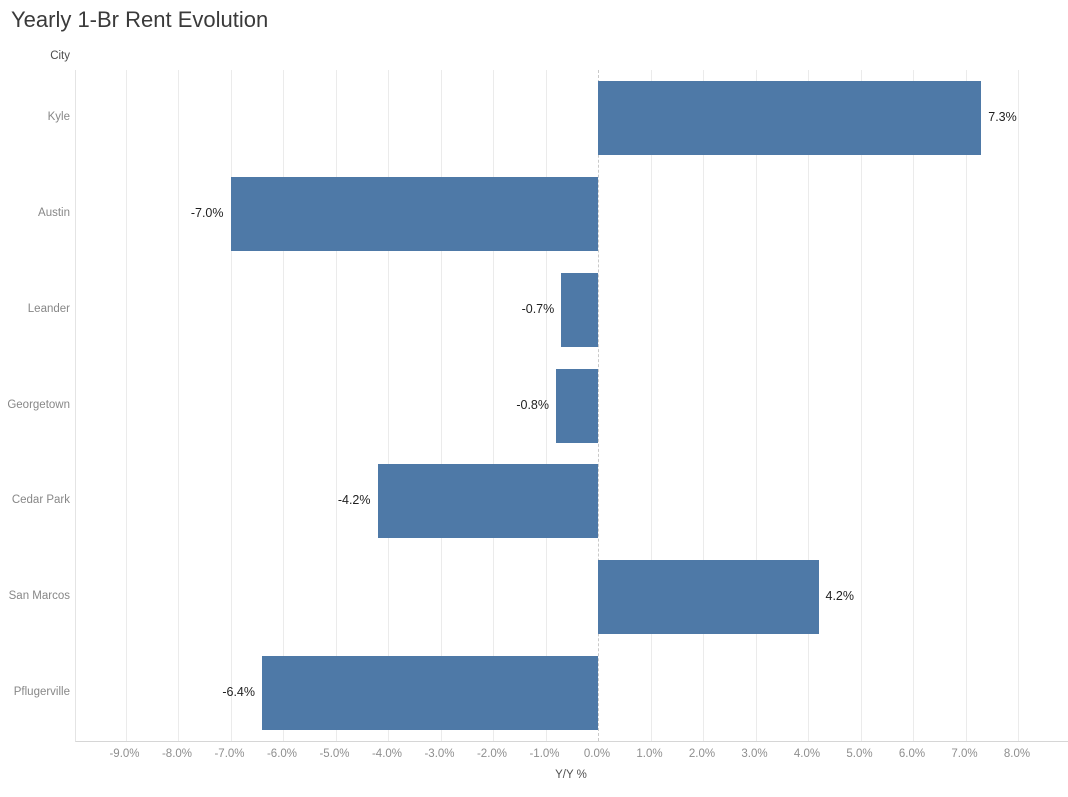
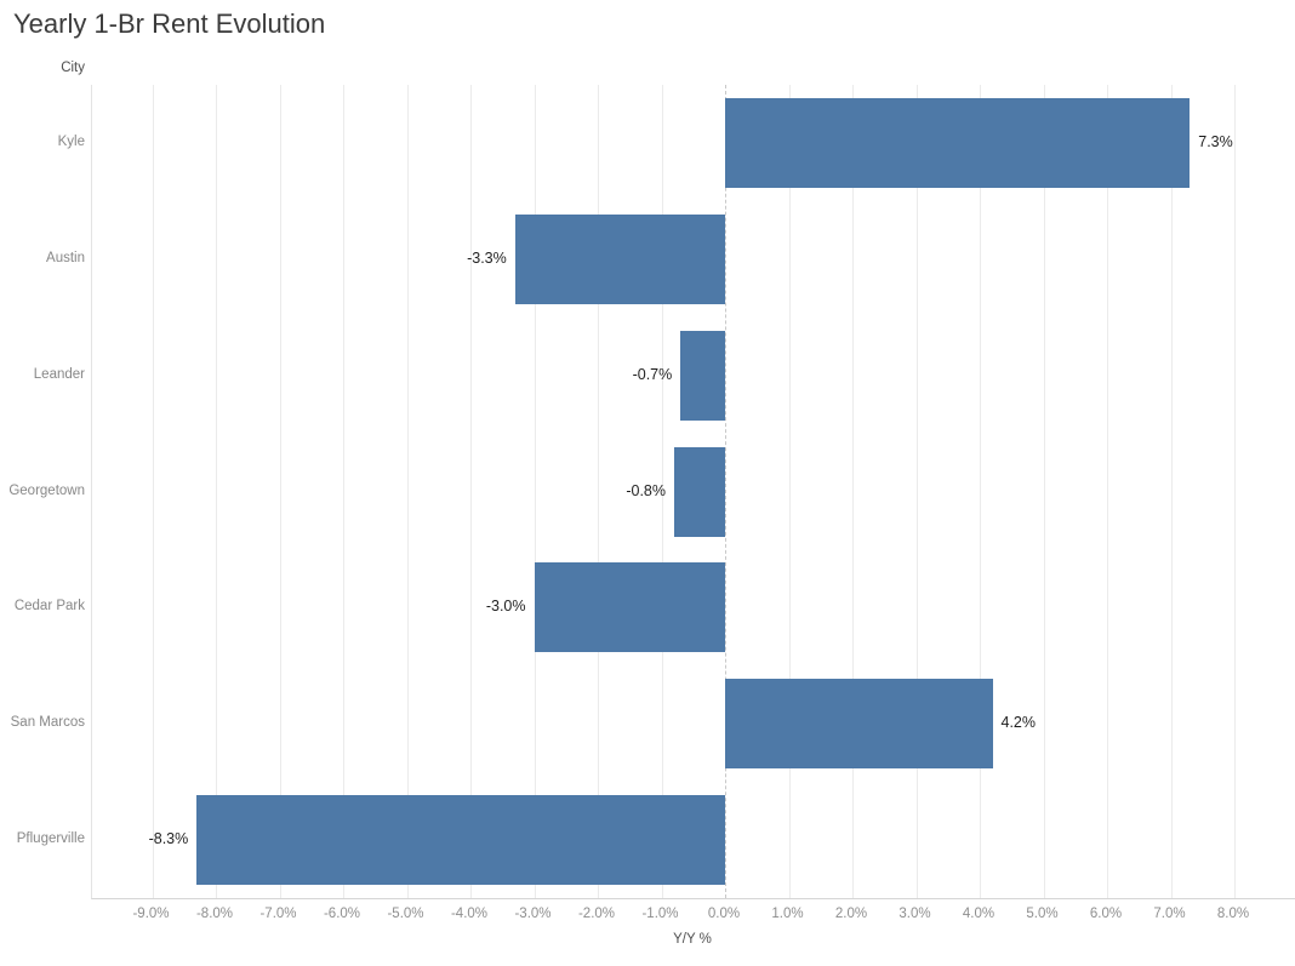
Austin: -7.0% -> -3.3%
Cedar Park: -4.2% -> -3.0%
Pflugerville: -6.4% -> -8.3%
